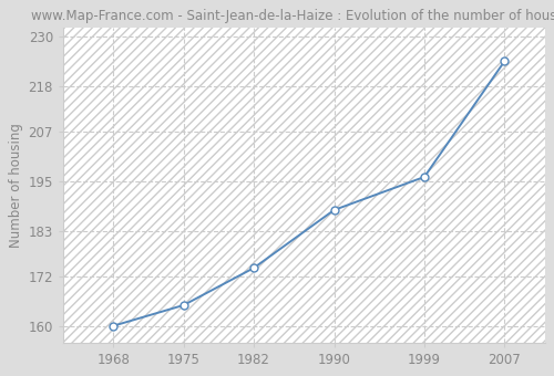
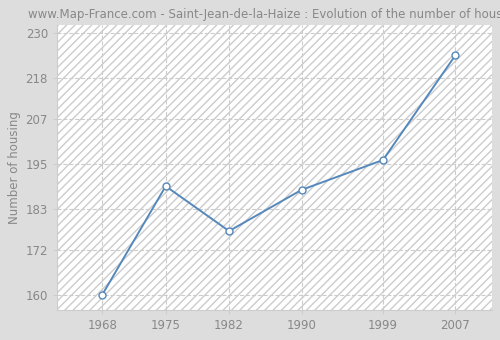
1975: 165 -> 189
1982: 174 -> 177
